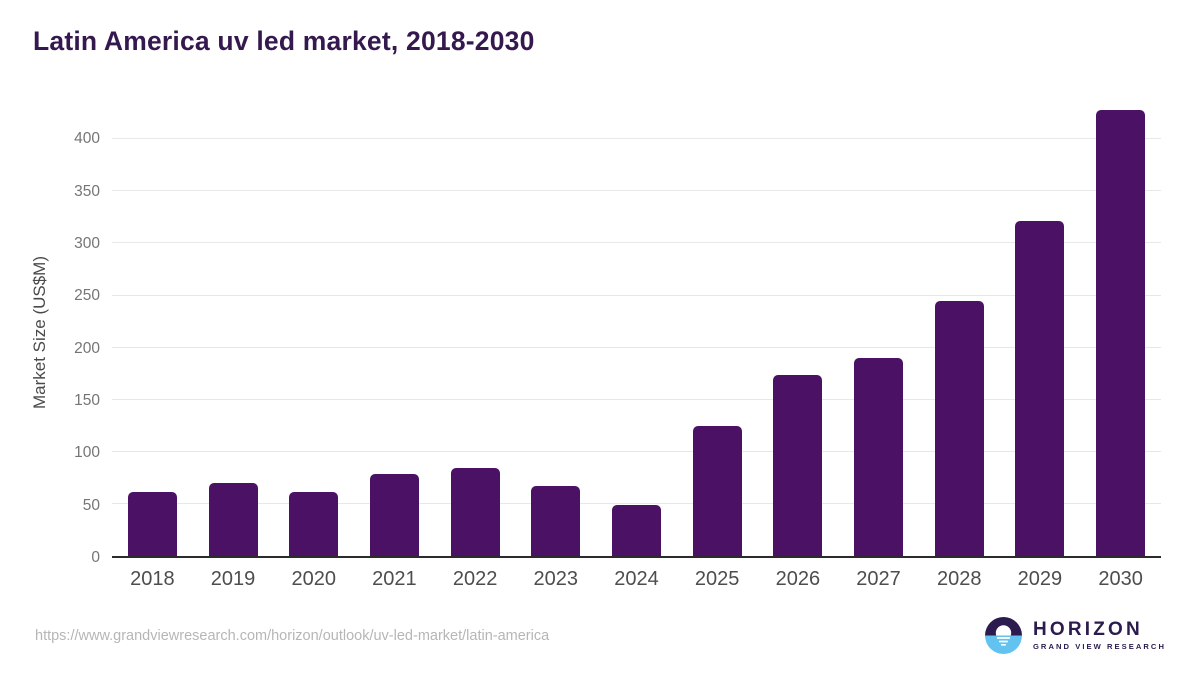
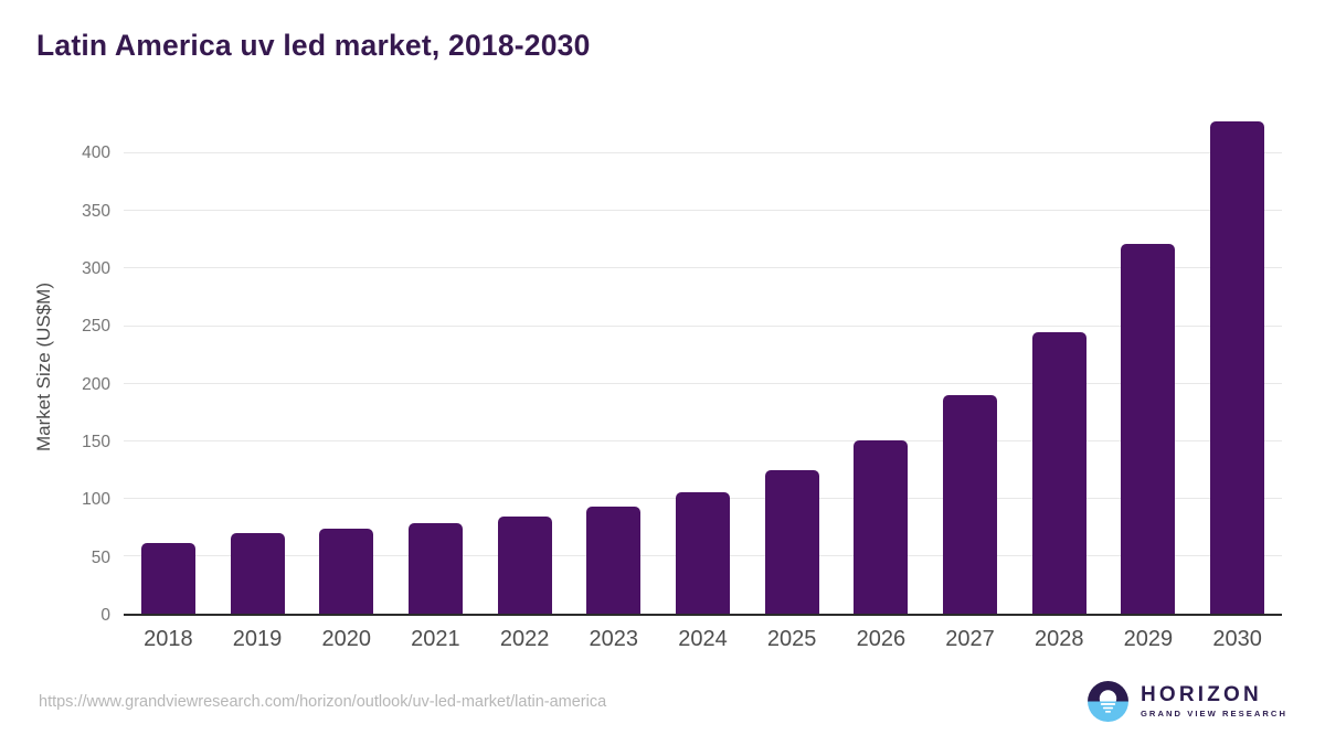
2020: 61 -> 74
2023: 67 -> 93
2024: 49 -> 106
2026: 174 -> 151
